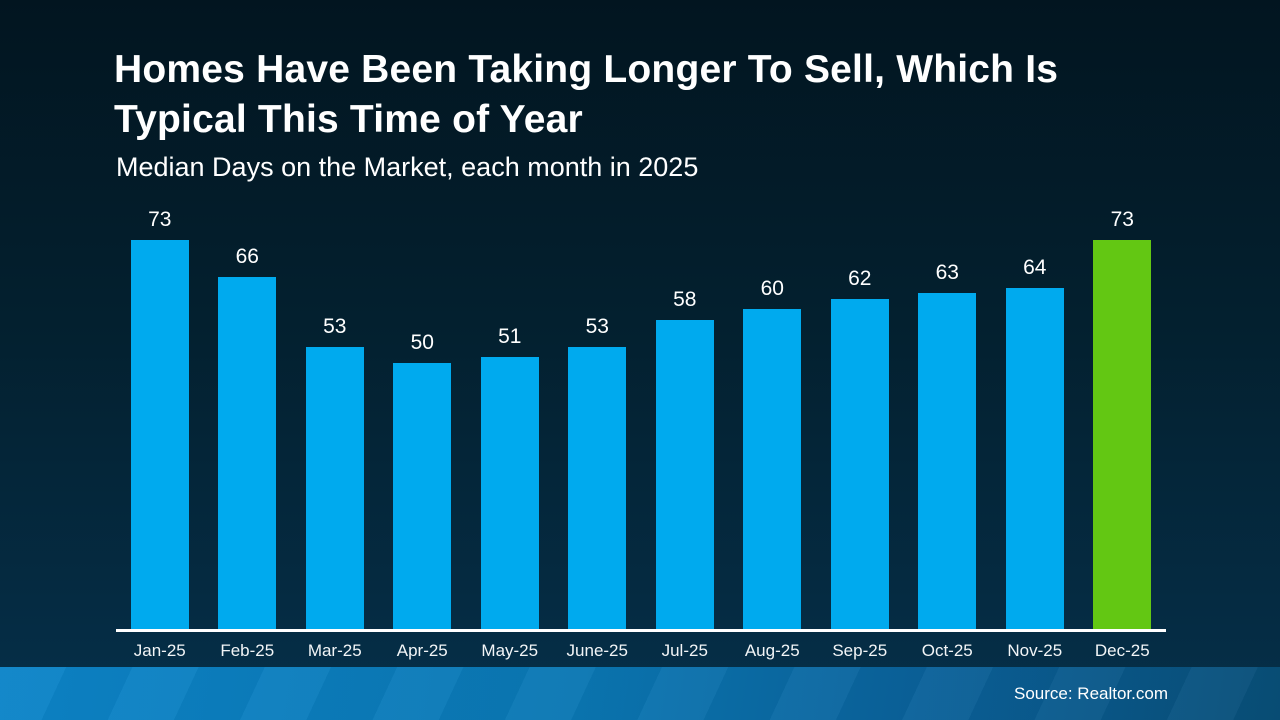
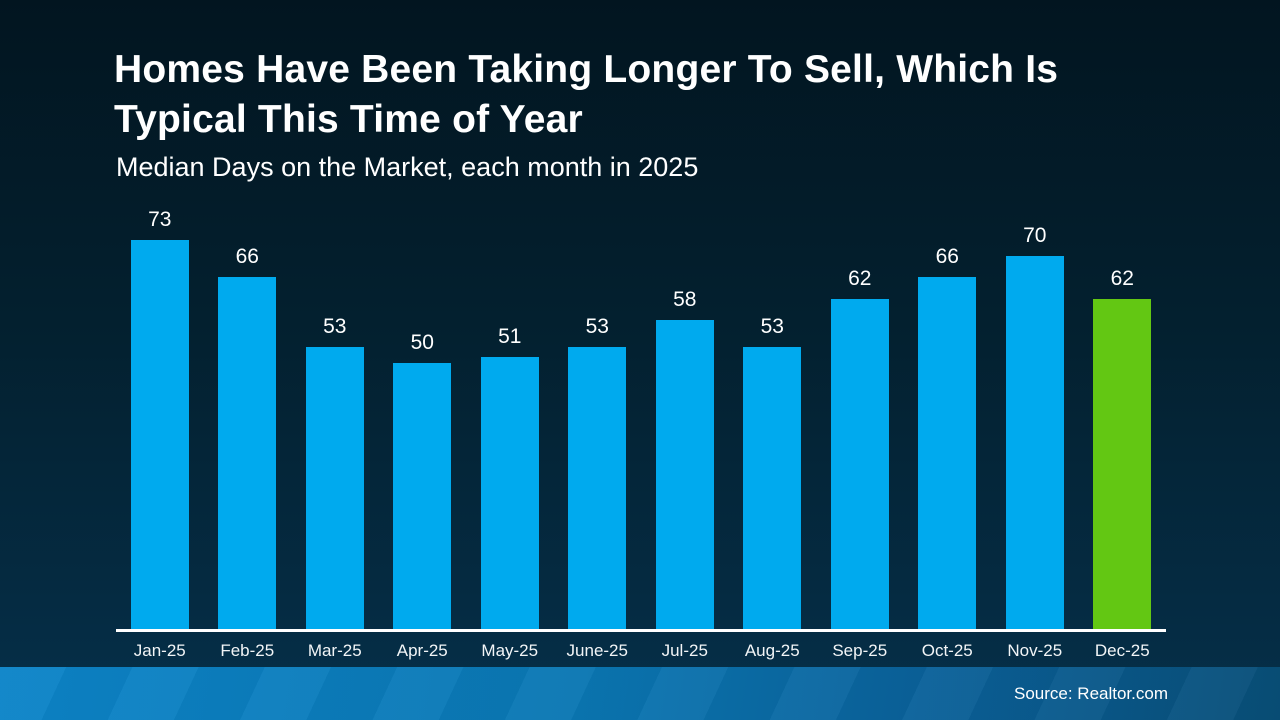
Aug-25: 60 -> 53
Oct-25: 63 -> 66
Nov-25: 64 -> 70
Dec-25: 73 -> 62
